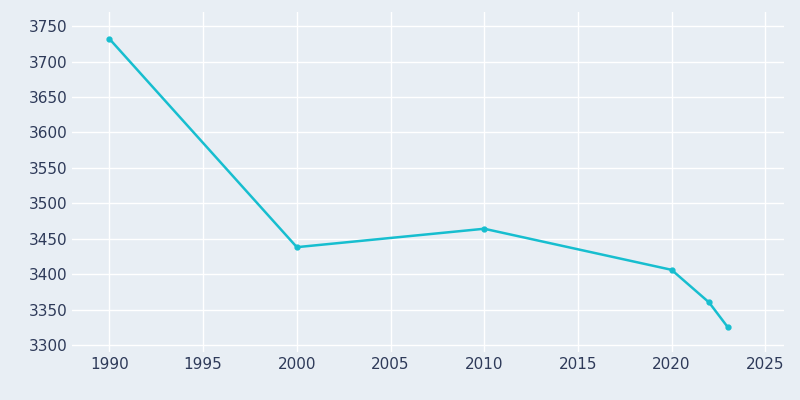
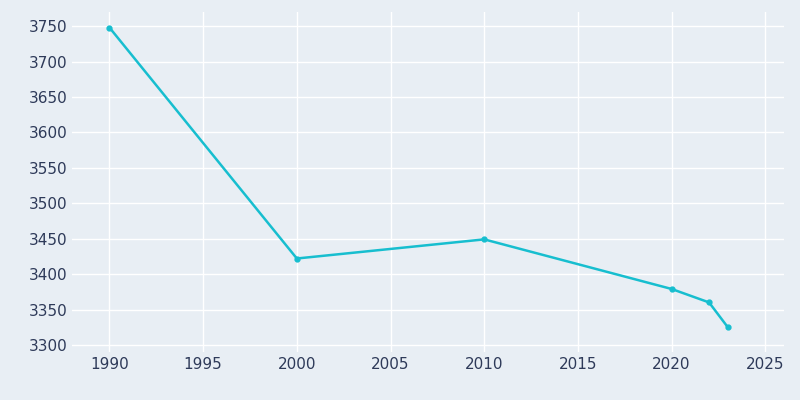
1990: 3732 -> 3748
2000: 3438 -> 3422
2010: 3464 -> 3449
2020: 3406 -> 3379
